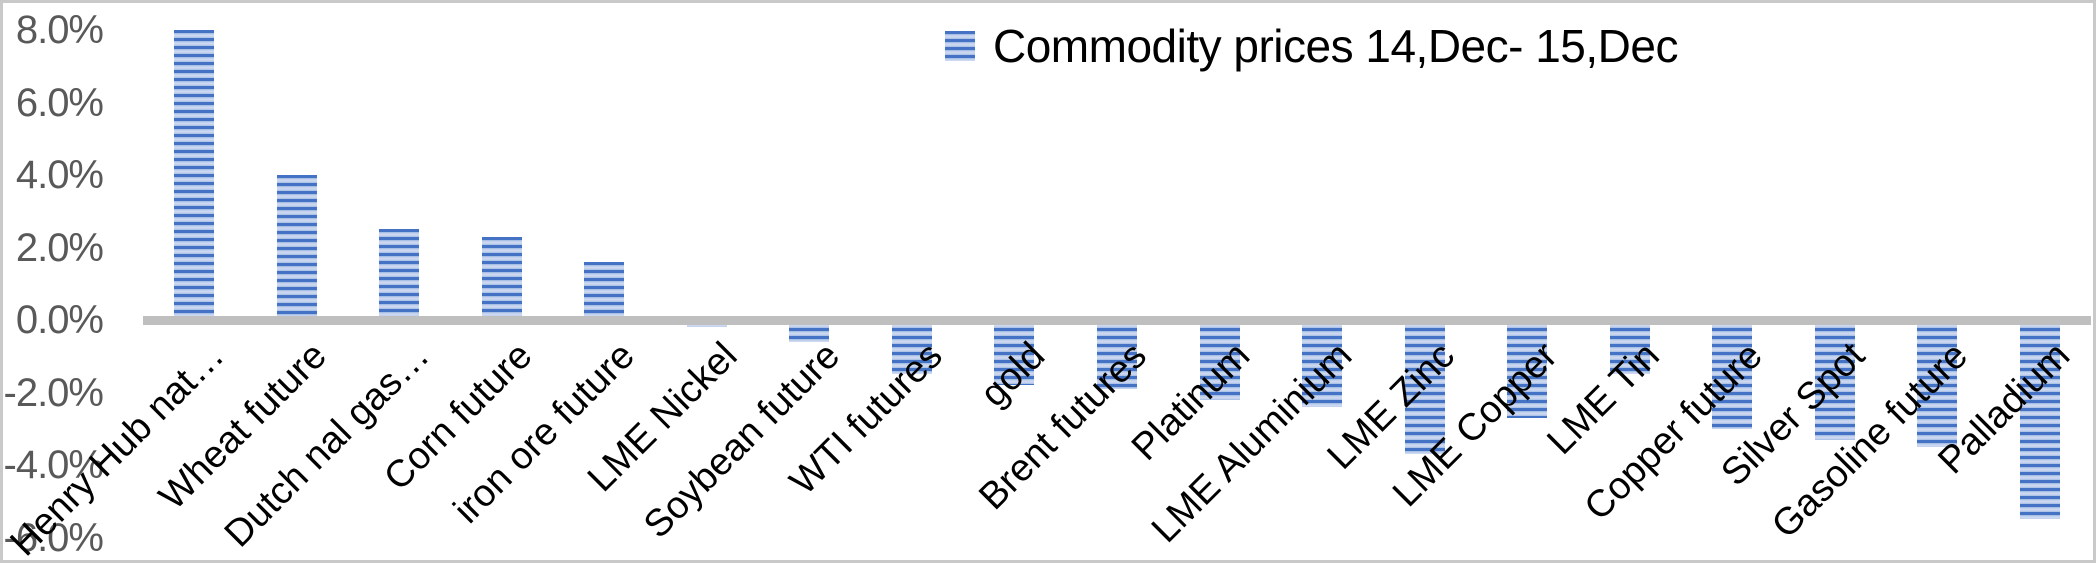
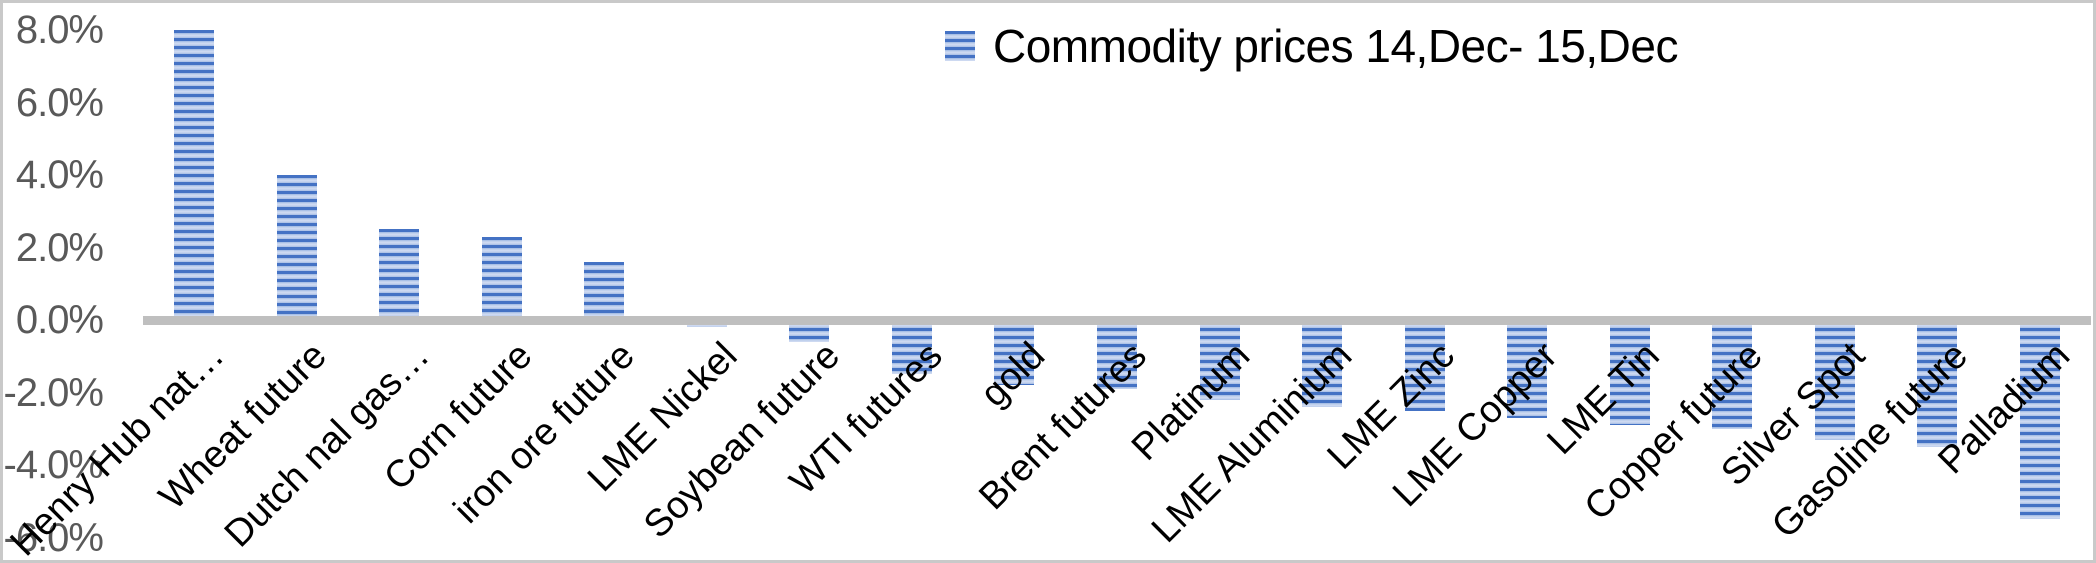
LME Zinc: -3.7% -> -2.5%
LME Tin: -1.5% -> -2.9%
